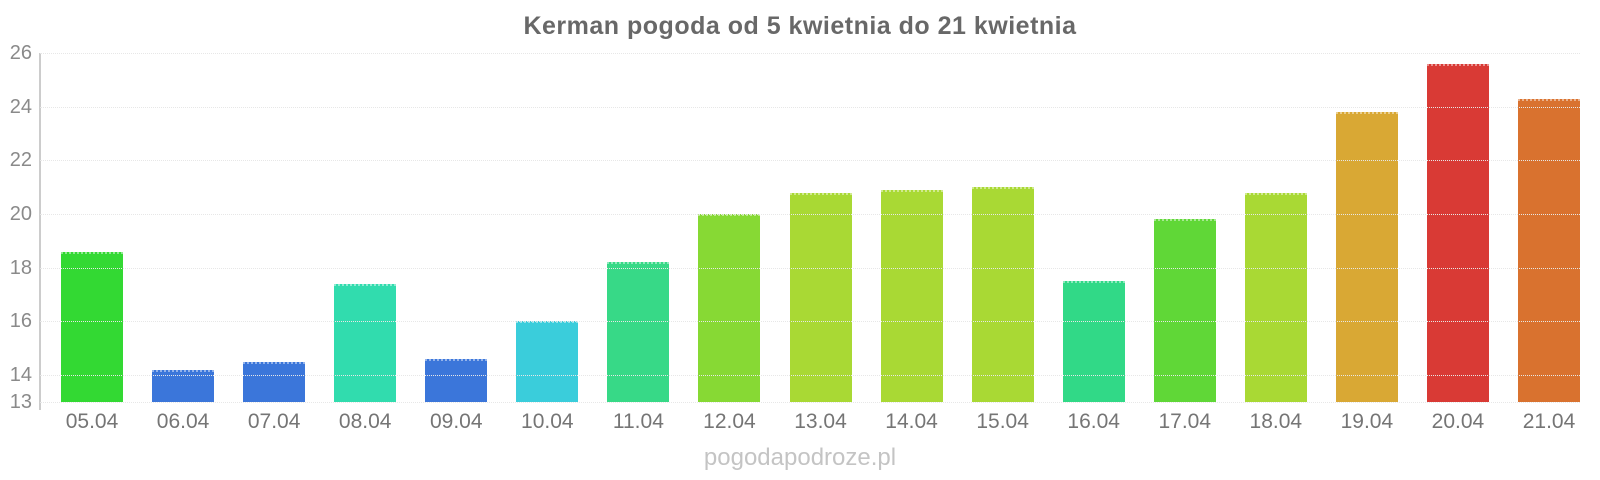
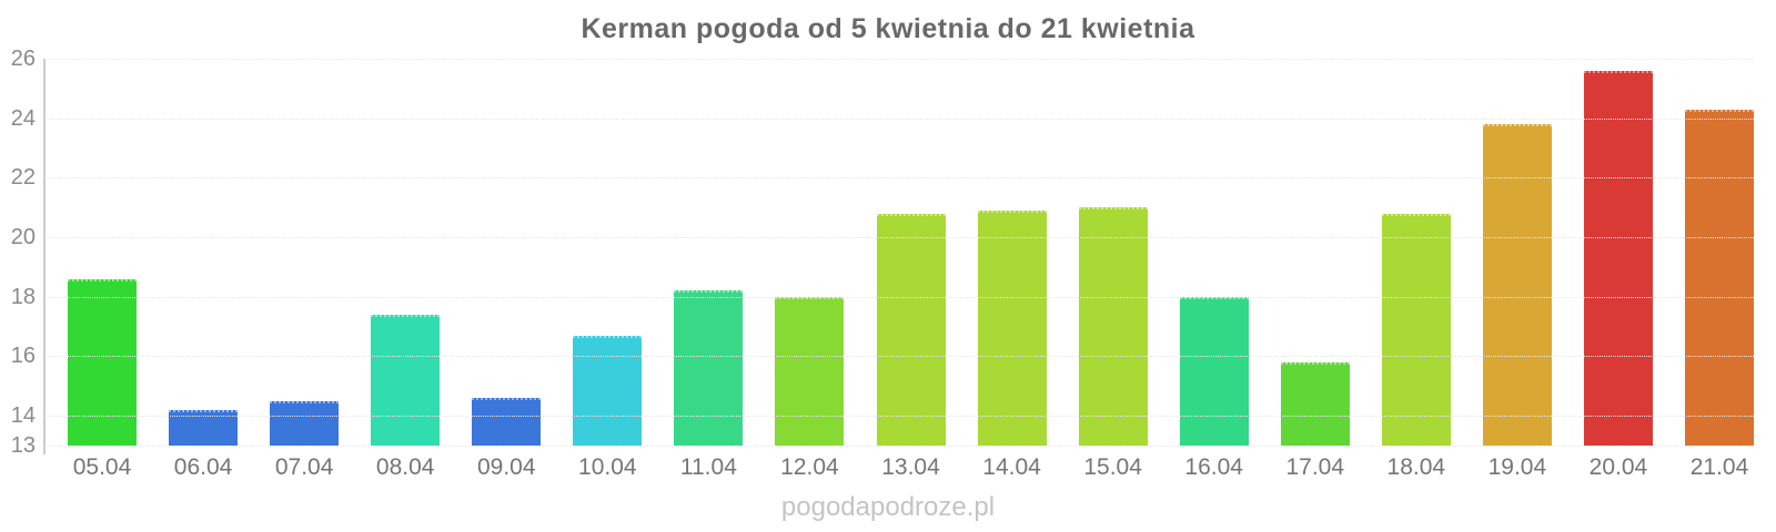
10.04: 16.0 -> 16.7
12.04: 20.0 -> 18.0
16.04: 17.5 -> 18.0
17.04: 19.8 -> 15.8
